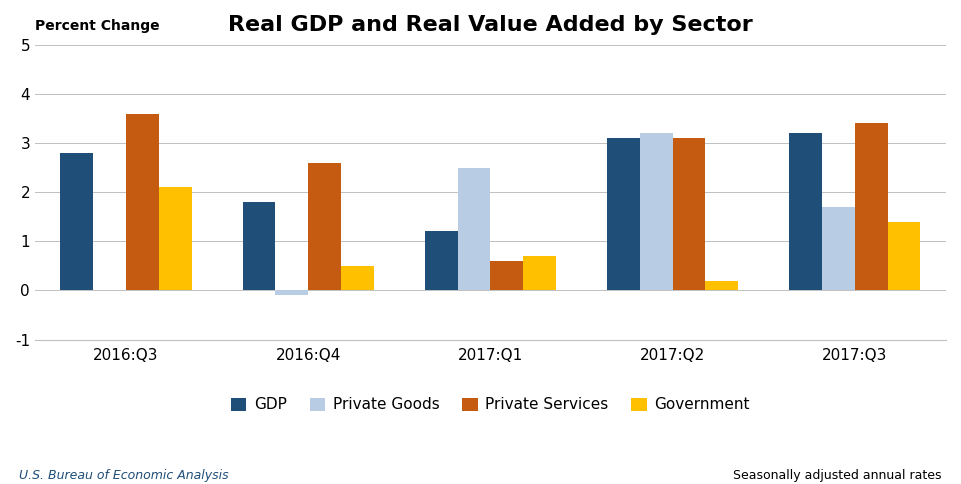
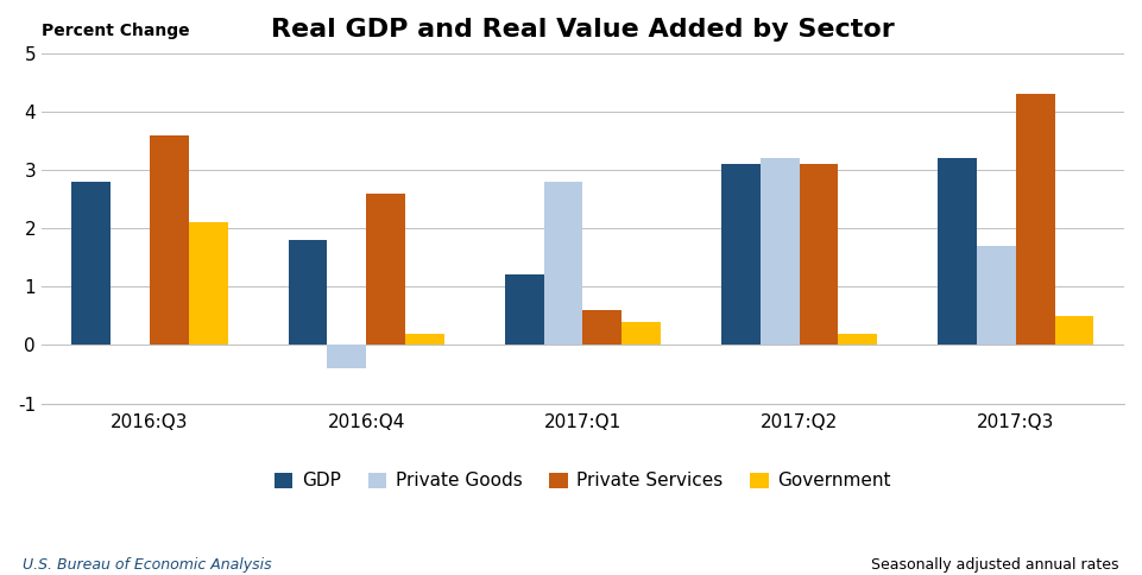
Private Goods/2016:Q4: -0.1 -> -0.4
Government/2016:Q4: 0.5 -> 0.2
Private Goods/2017:Q1: 2.5 -> 2.8
Government/2017:Q1: 0.7 -> 0.4
Private Services/2017:Q3: 3.4 -> 4.3
Government/2017:Q3: 1.4 -> 0.5
